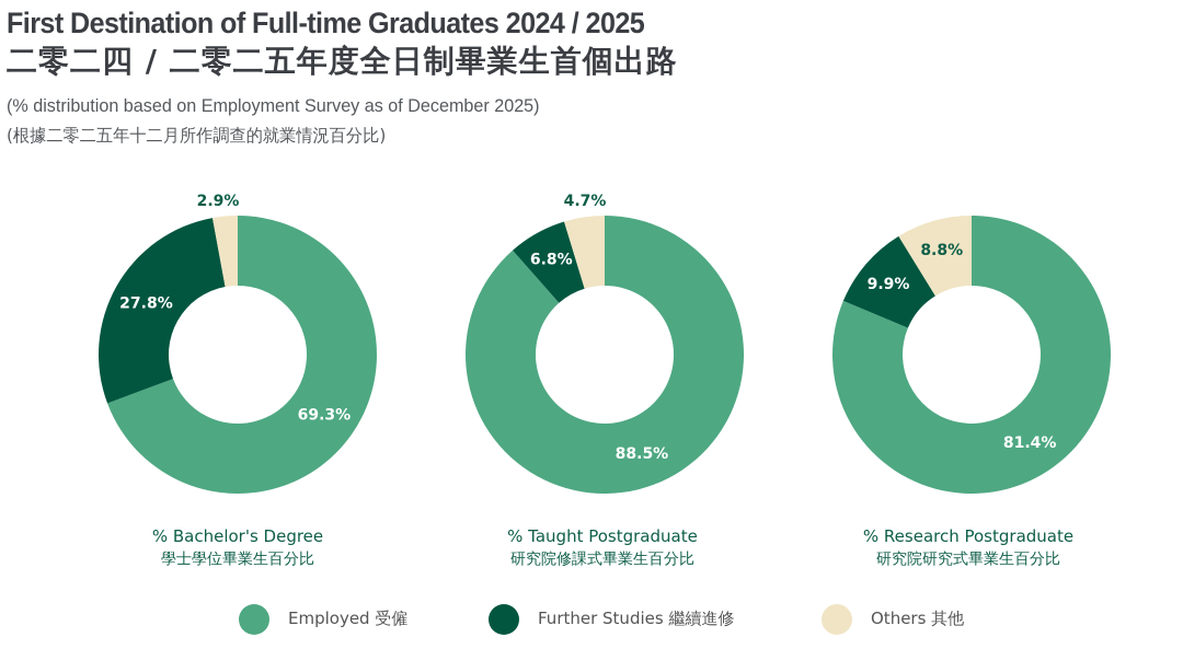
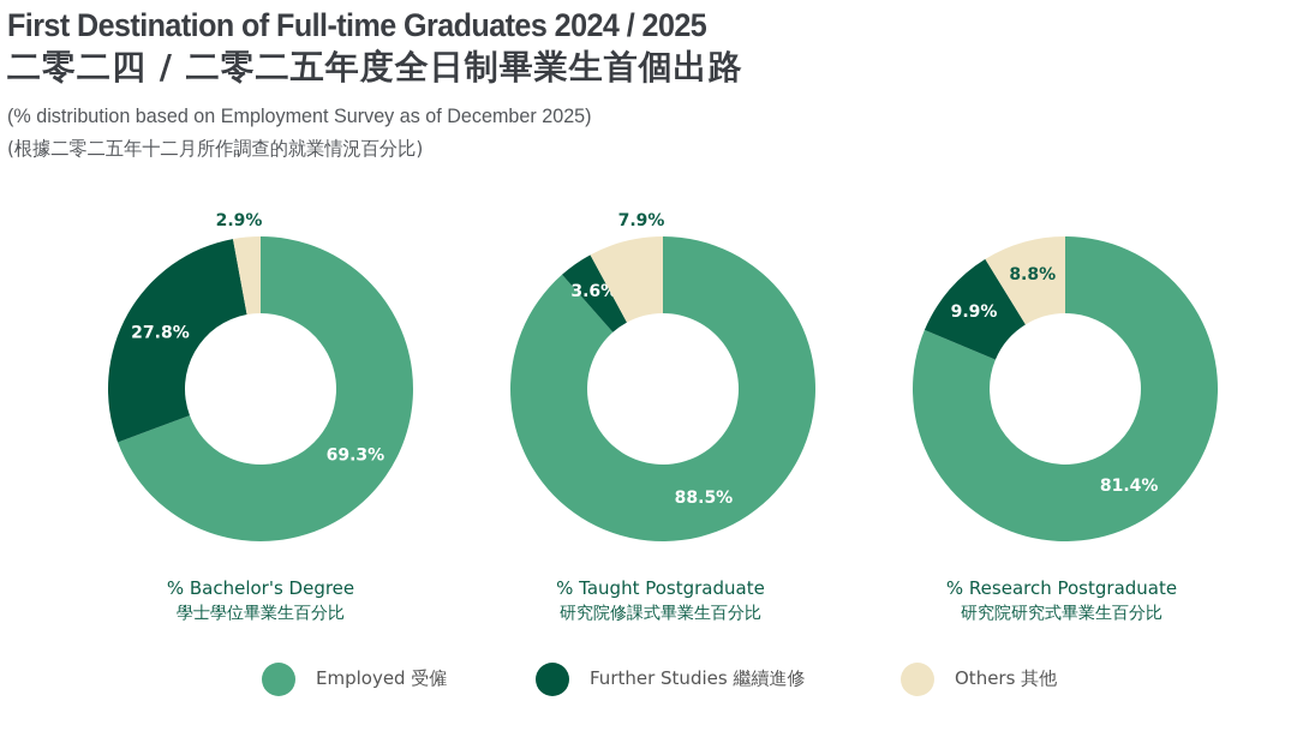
% Taught Postgraduate 研究院修課式畢業生百分比/Further Studies 繼續進修: 6.8% -> 3.6%
% Taught Postgraduate 研究院修課式畢業生百分比/Others 其他: 4.7% -> 7.9%
